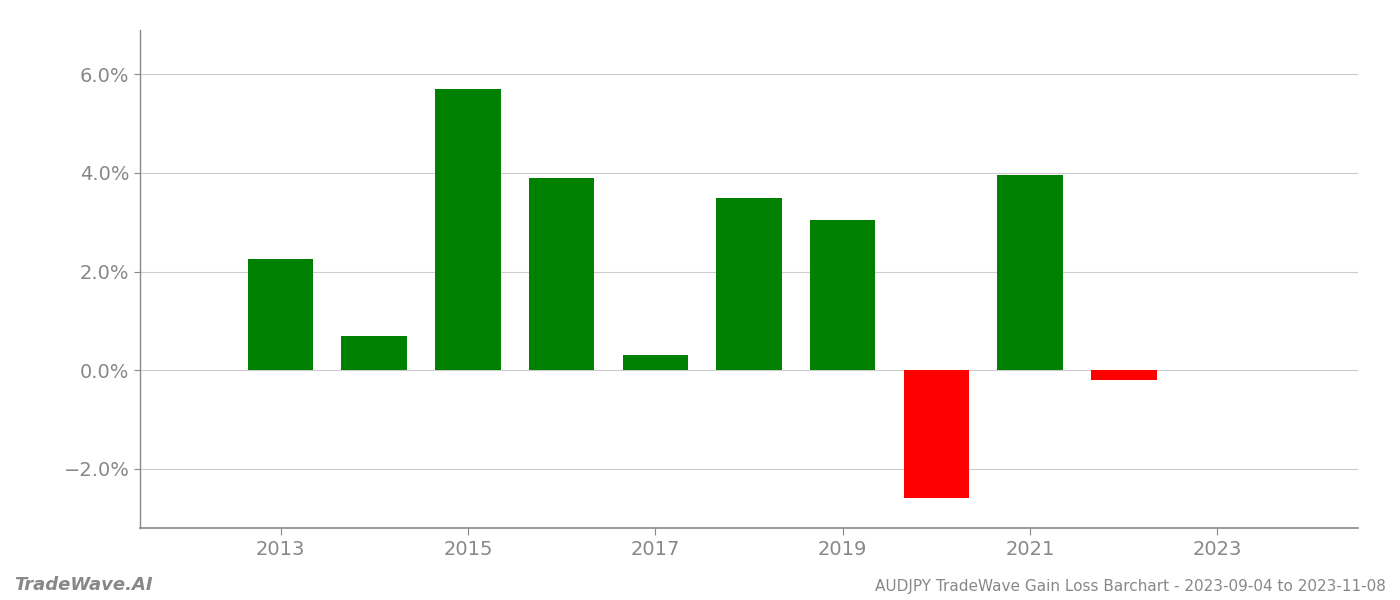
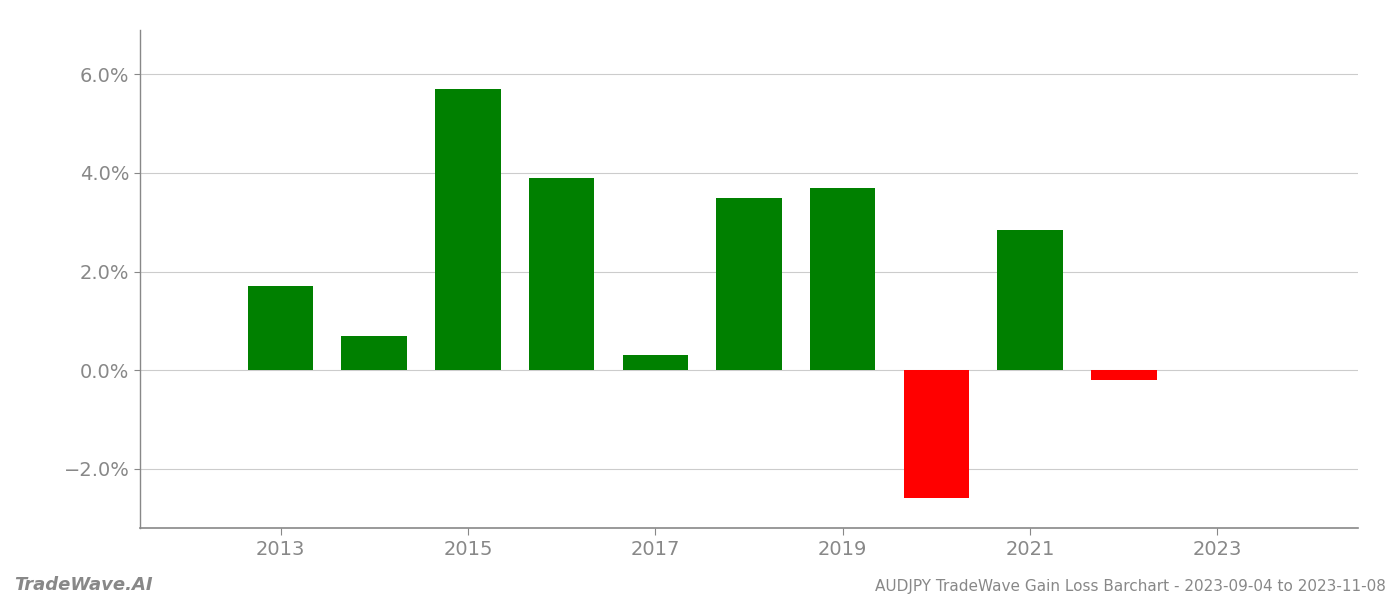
2013: 2.25% -> 1.70%
2019: 3.05% -> 3.70%
2021: 3.95% -> 2.85%
